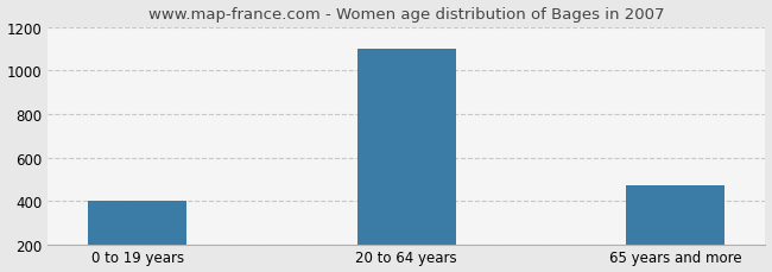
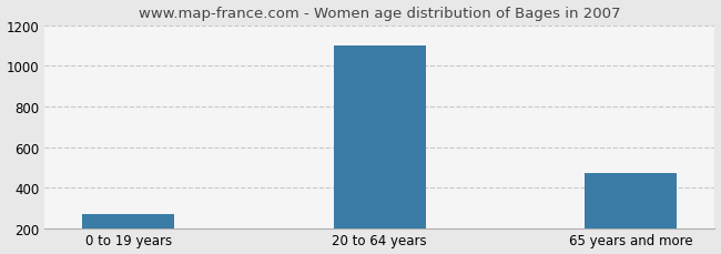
0 to 19 years: 400 -> 270
